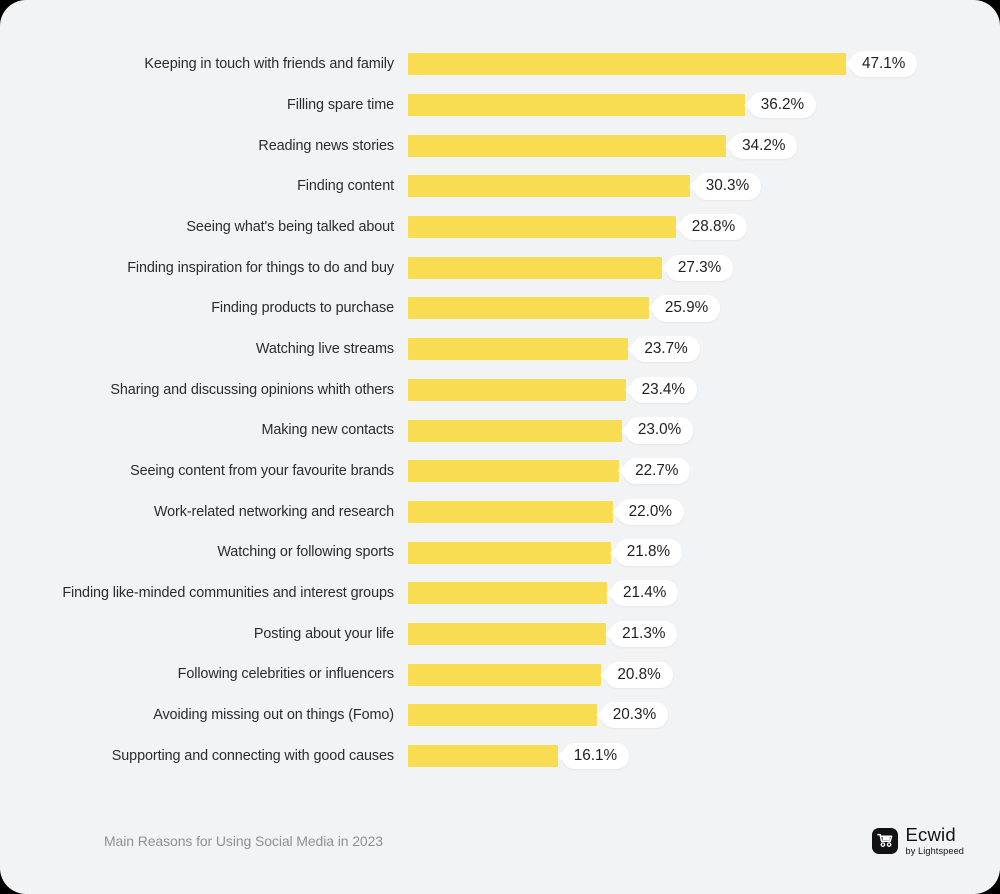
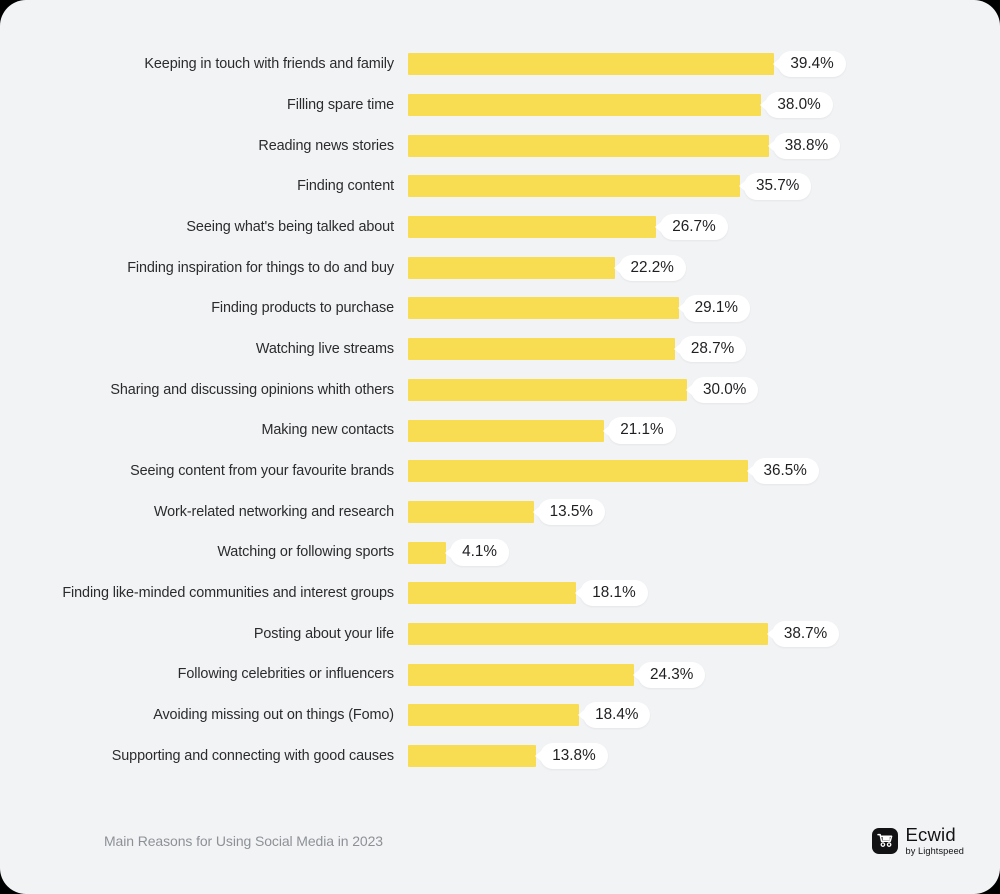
Keeping in touch with friends and family: 47.1% -> 39.4%
Filling spare time: 36.2% -> 38.0%
Reading news stories: 34.2% -> 38.8%
Finding content: 30.3% -> 35.7%
Seeing what's being talked about: 28.8% -> 26.7%
Finding inspiration for things to do and buy: 27.3% -> 22.2%
Finding products to purchase: 25.9% -> 29.1%
Watching live streams: 23.7% -> 28.7%
Sharing and discussing opinions whith others: 23.4% -> 30.0%
Making new contacts: 23.0% -> 21.1%
Seeing content from your favourite brands: 22.7% -> 36.5%
Work-related networking and research: 22.0% -> 13.5%
Watching or following sports: 21.8% -> 4.1%
Finding like-minded communities and interest groups: 21.4% -> 18.1%
Posting about your life: 21.3% -> 38.7%
Following celebrities or influencers: 20.8% -> 24.3%
Avoiding missing out on things (Fomo): 20.3% -> 18.4%
Supporting and connecting with good causes: 16.1% -> 13.8%
